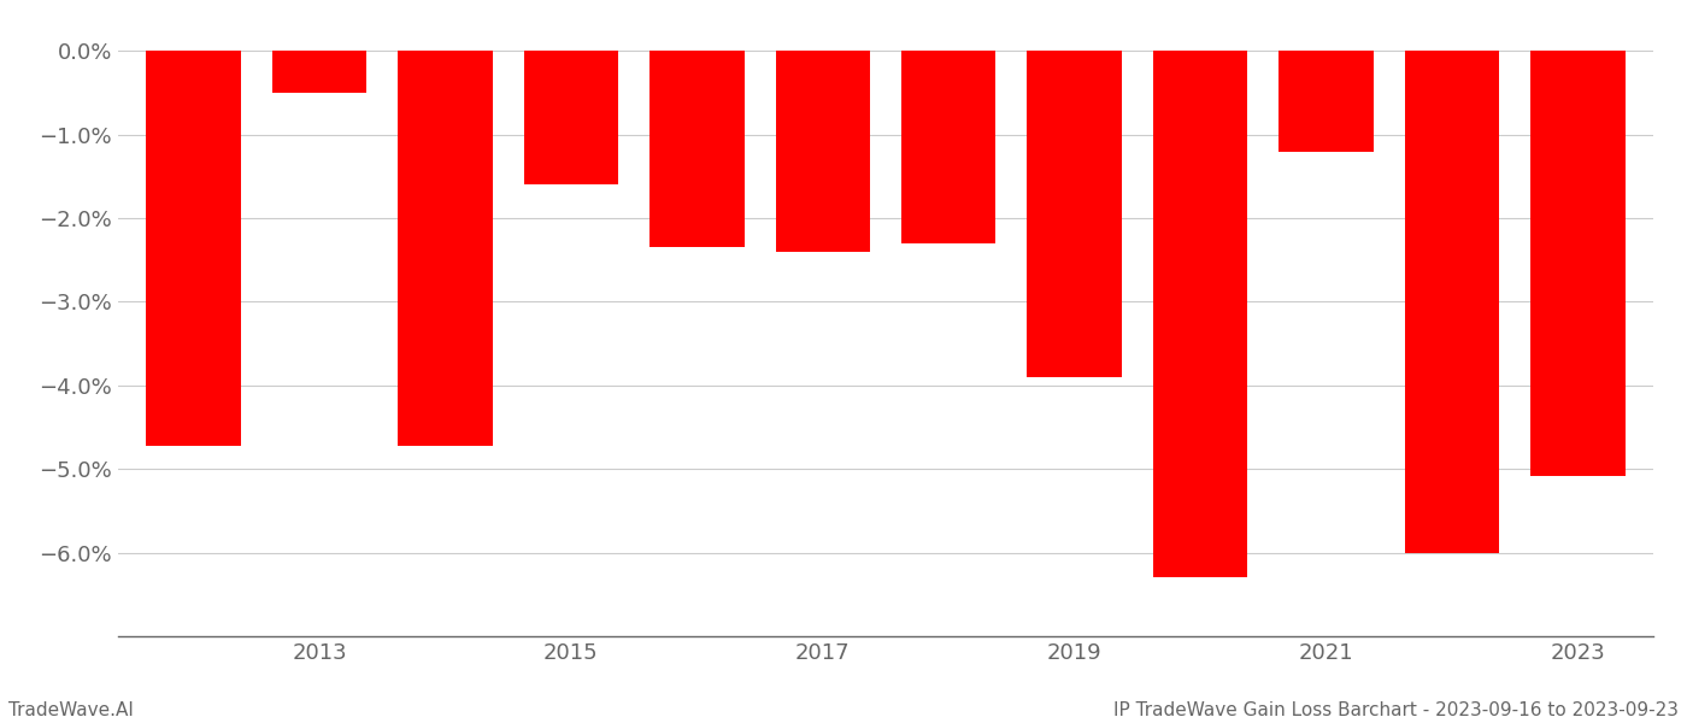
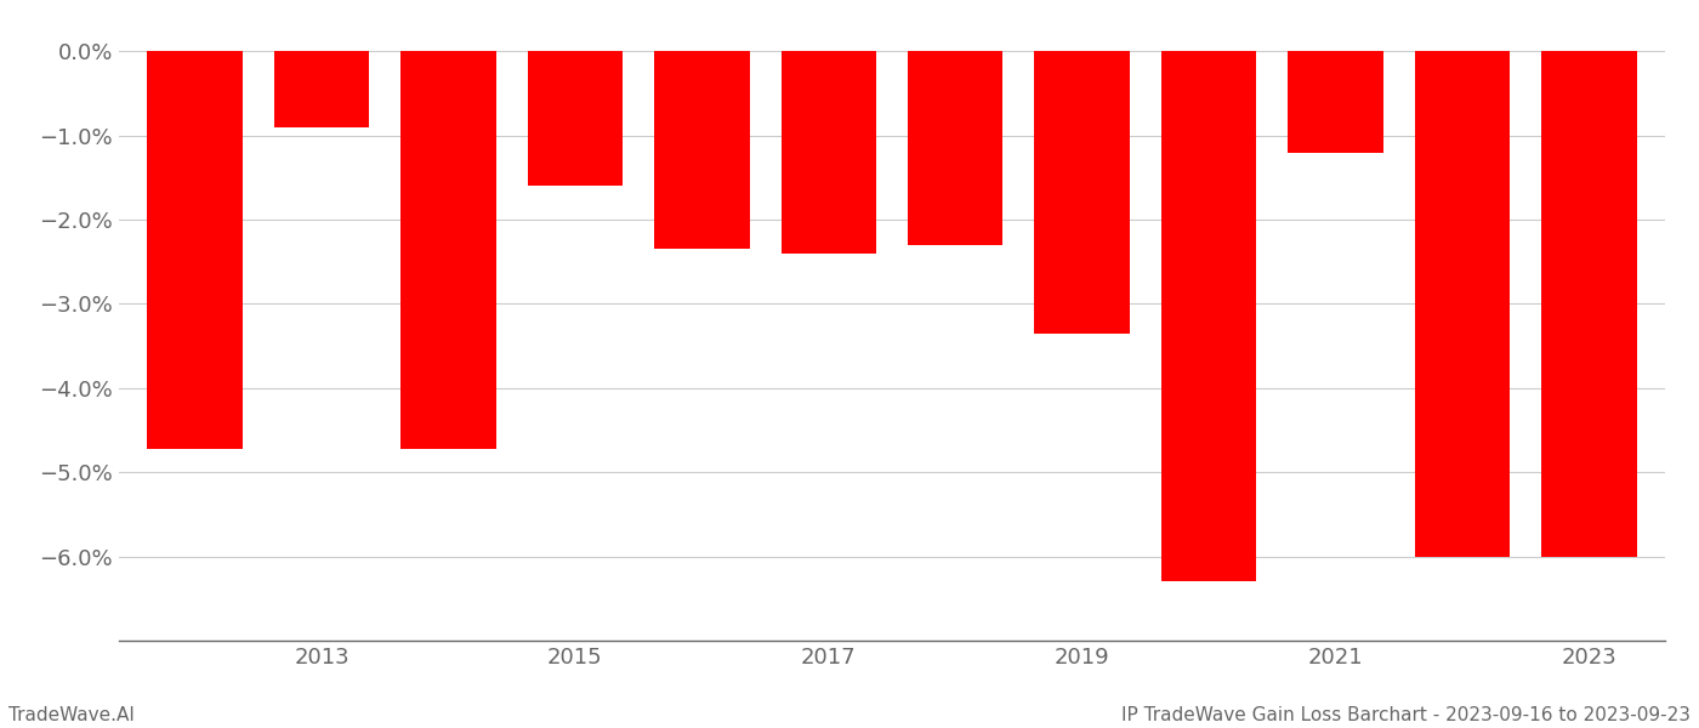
2013: -0.50% -> -0.90%
2019: -3.90% -> -3.35%
2023: -5.08% -> -6.00%
